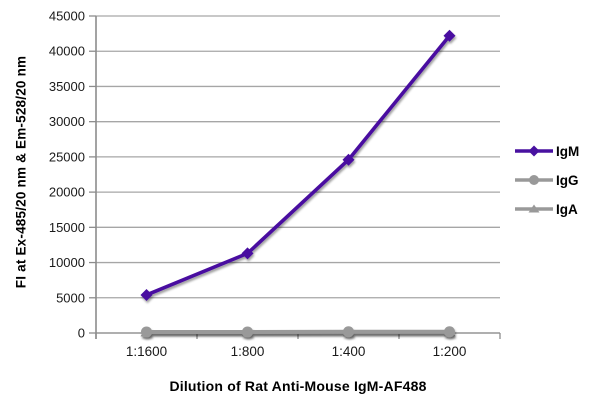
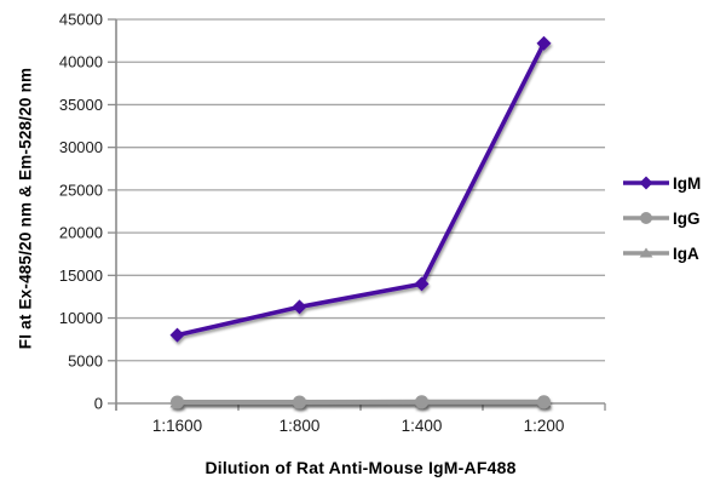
IgM/1:1600: 5000 -> 8000
IgM/1:400: 25000 -> 14000
